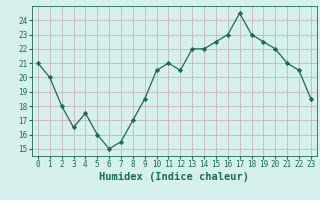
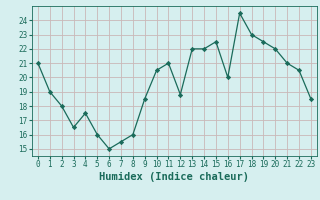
1: 20.0 -> 19.0
8: 17.0 -> 16.0
12: 20.5 -> 18.8
16: 23.0 -> 20.0
